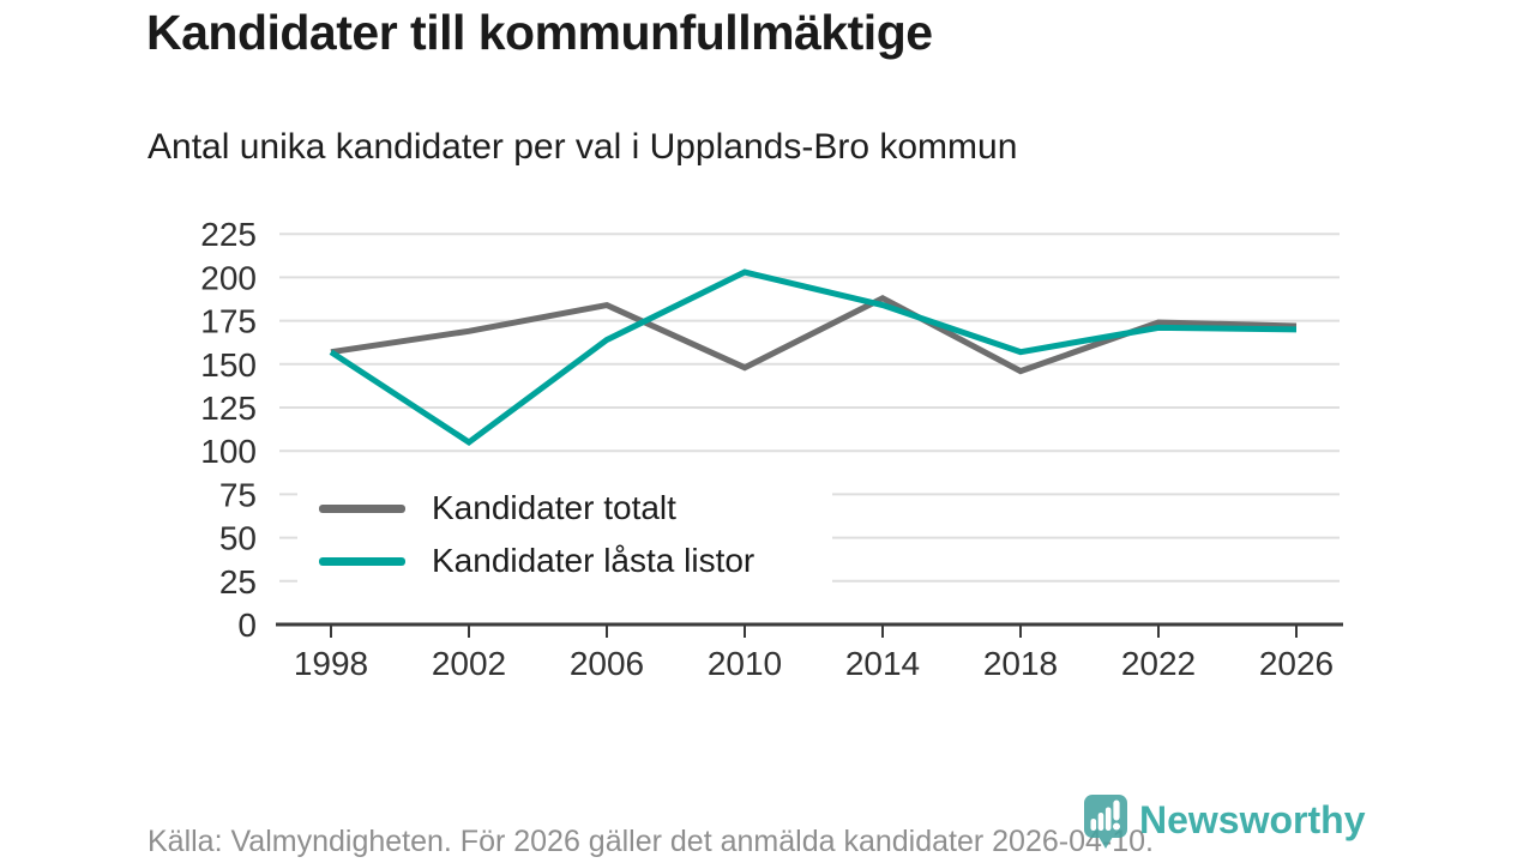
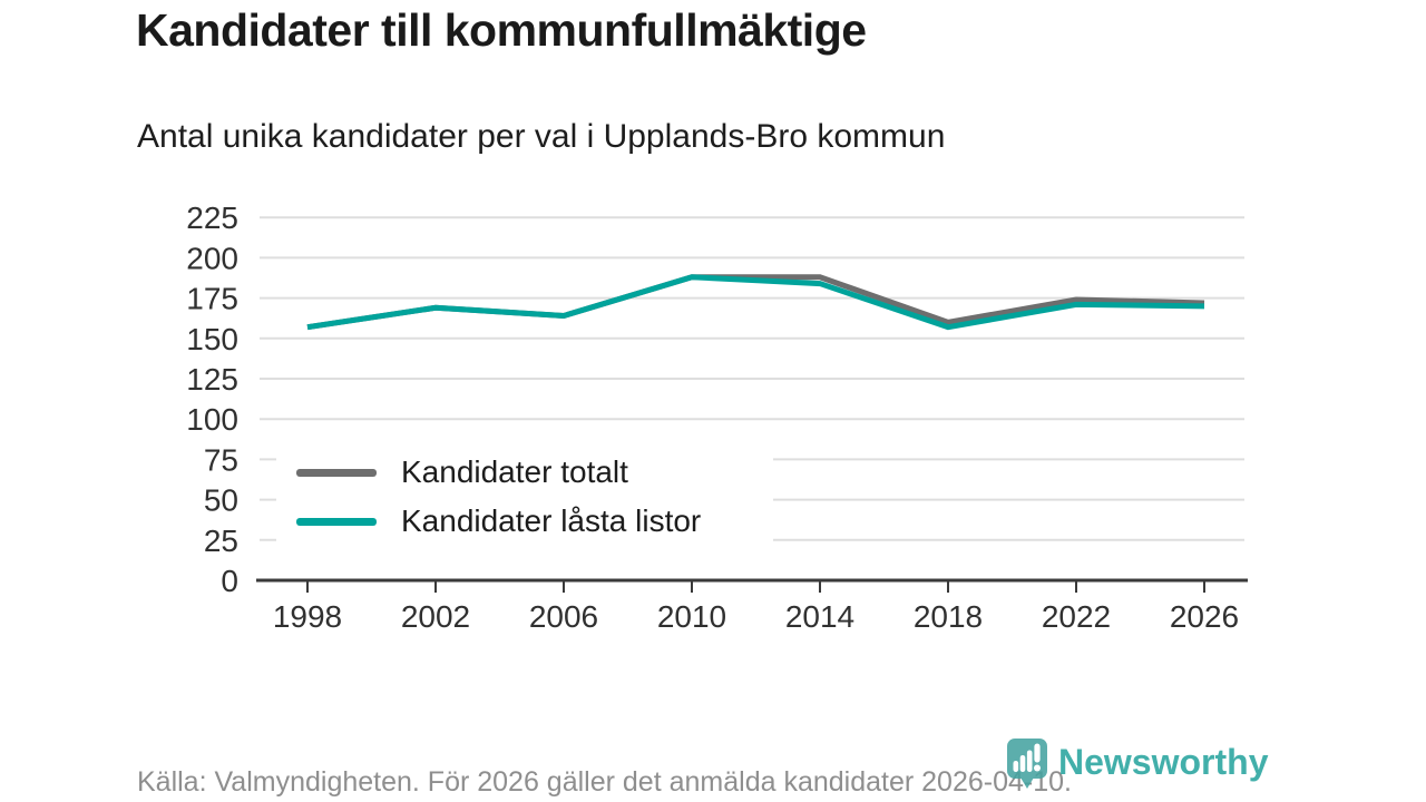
Kandidater låsta listor/2002: 105 -> 169
Kandidater totalt/2006: 184 -> 164
Kandidater totalt/2010: 148 -> 188
Kandidater låsta listor/2010: 203 -> 188
Kandidater totalt/2018: 146 -> 160
